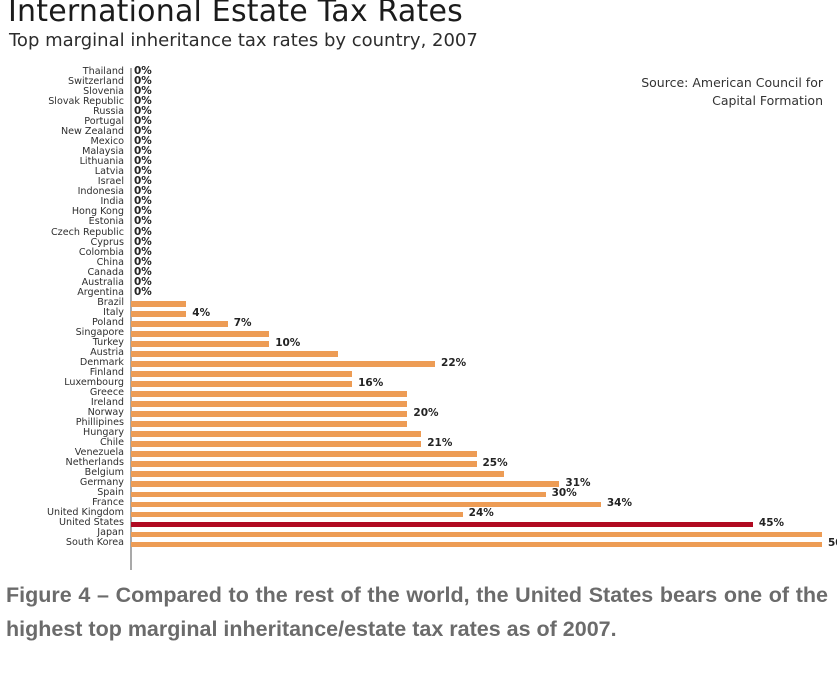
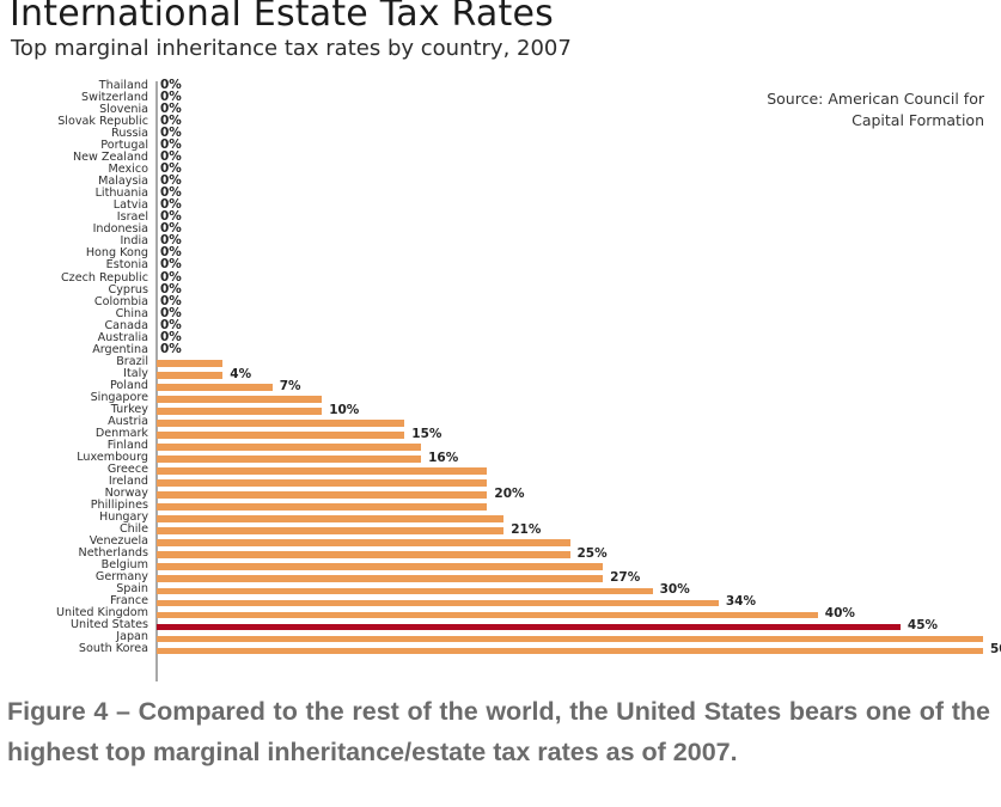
Denmark: 22% -> 15%
Germany: 31% -> 27%
United Kingdom: 24% -> 40%
